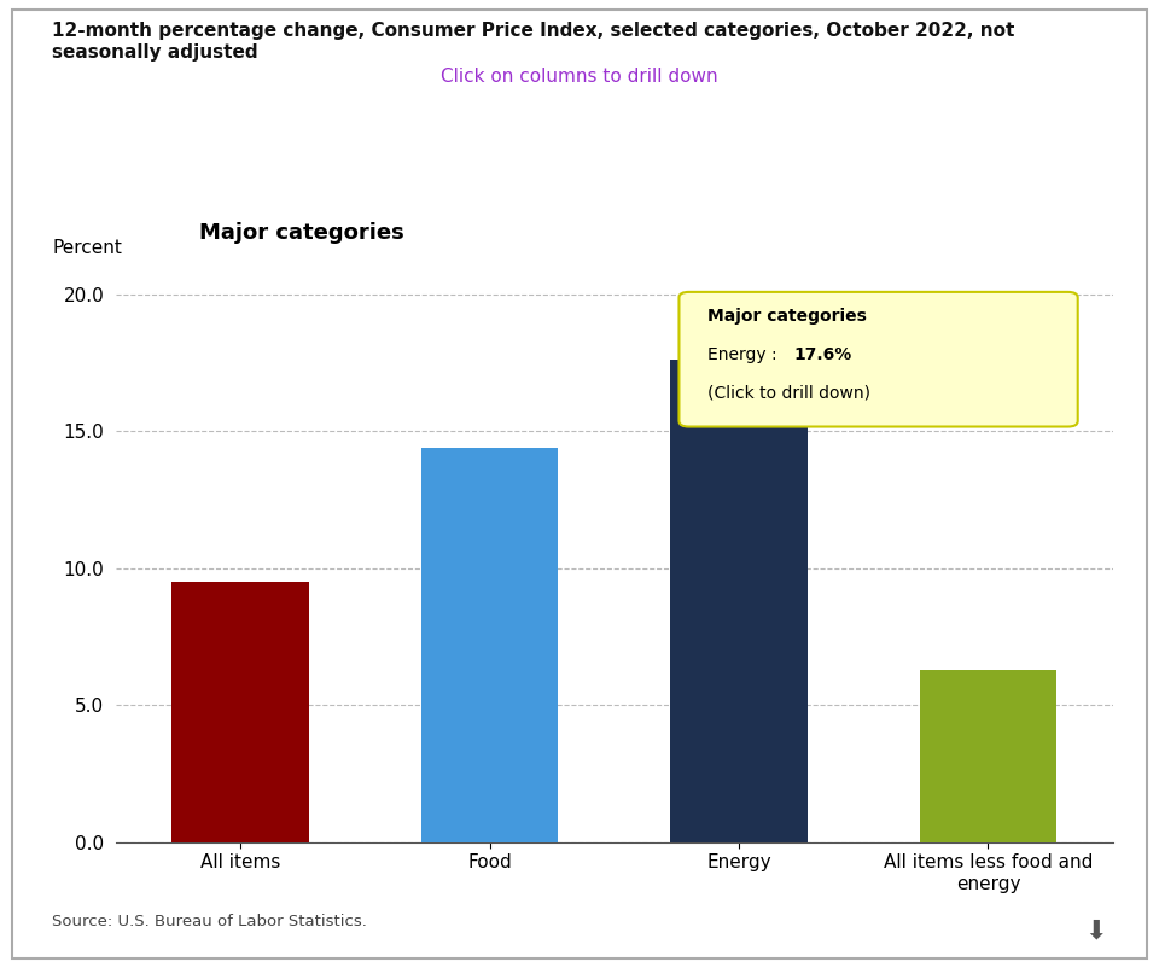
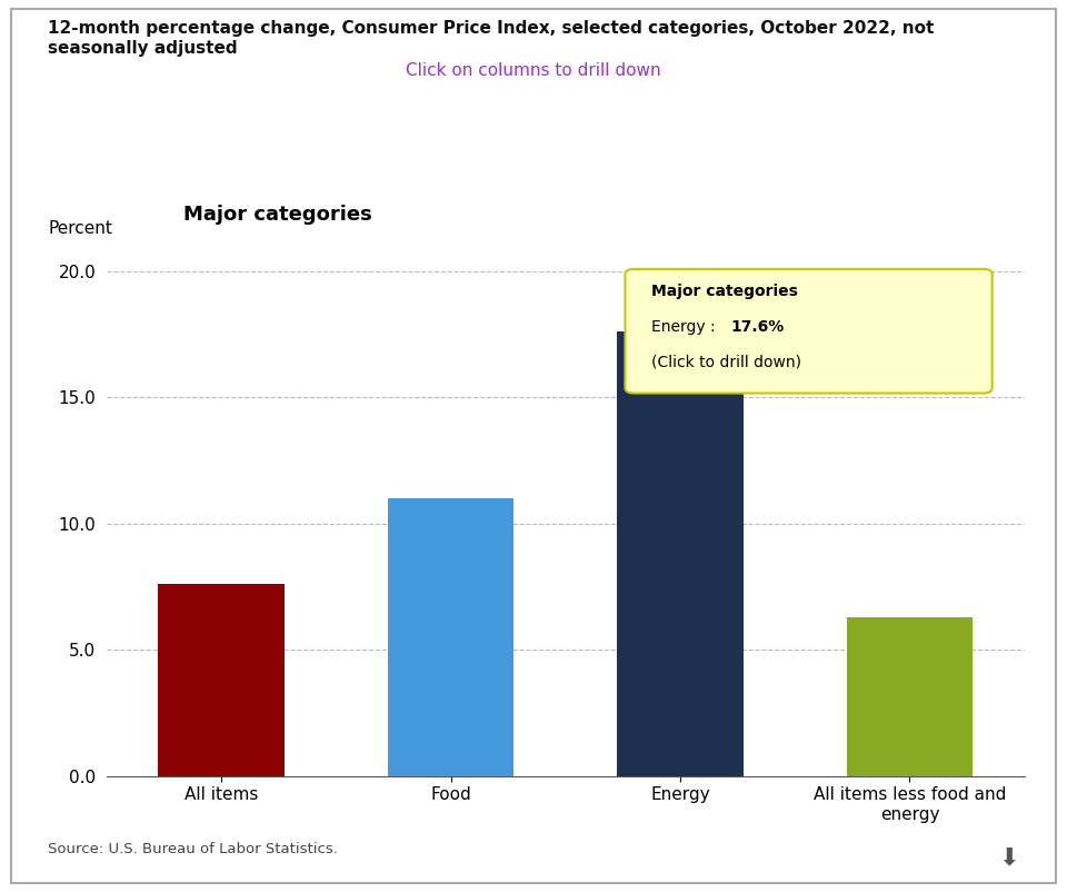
All items: 9.5 -> 7.6
Food: 14.4 -> 11.0
